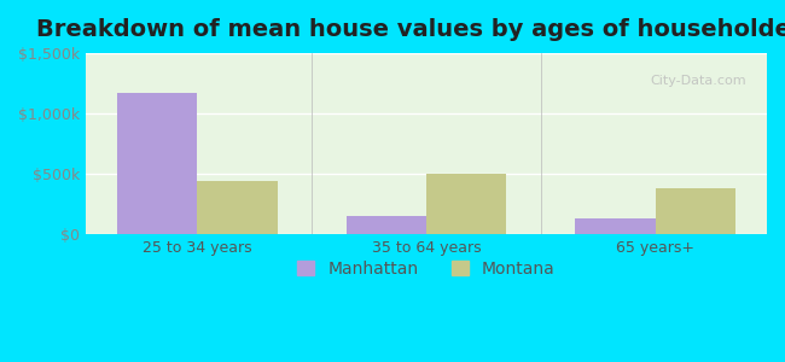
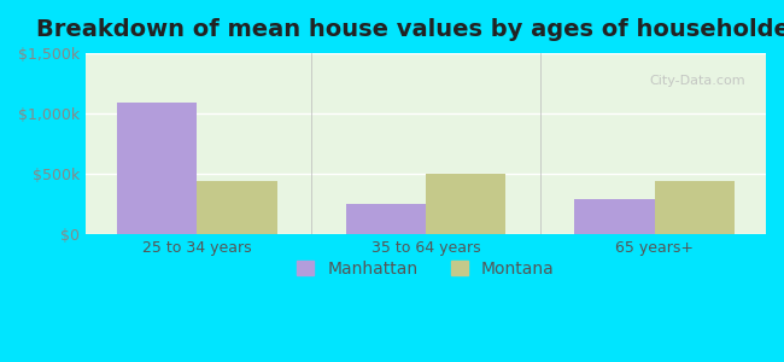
Manhattan/25 to 34 years: $1,170k -> $1,090k
Manhattan/35 to 64 years: $150k -> $250k
Manhattan/65 years+: $130k -> $290k
Montana/65 years+: $380k -> $440k
